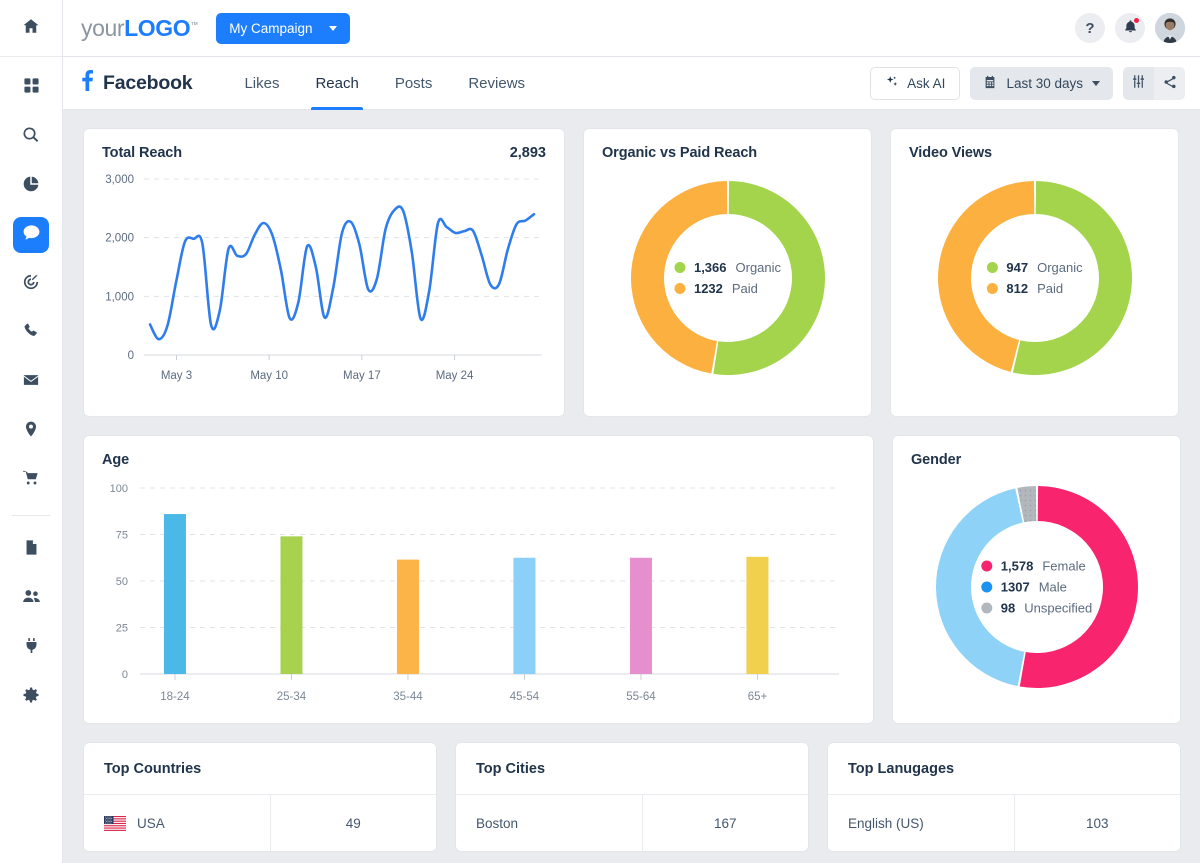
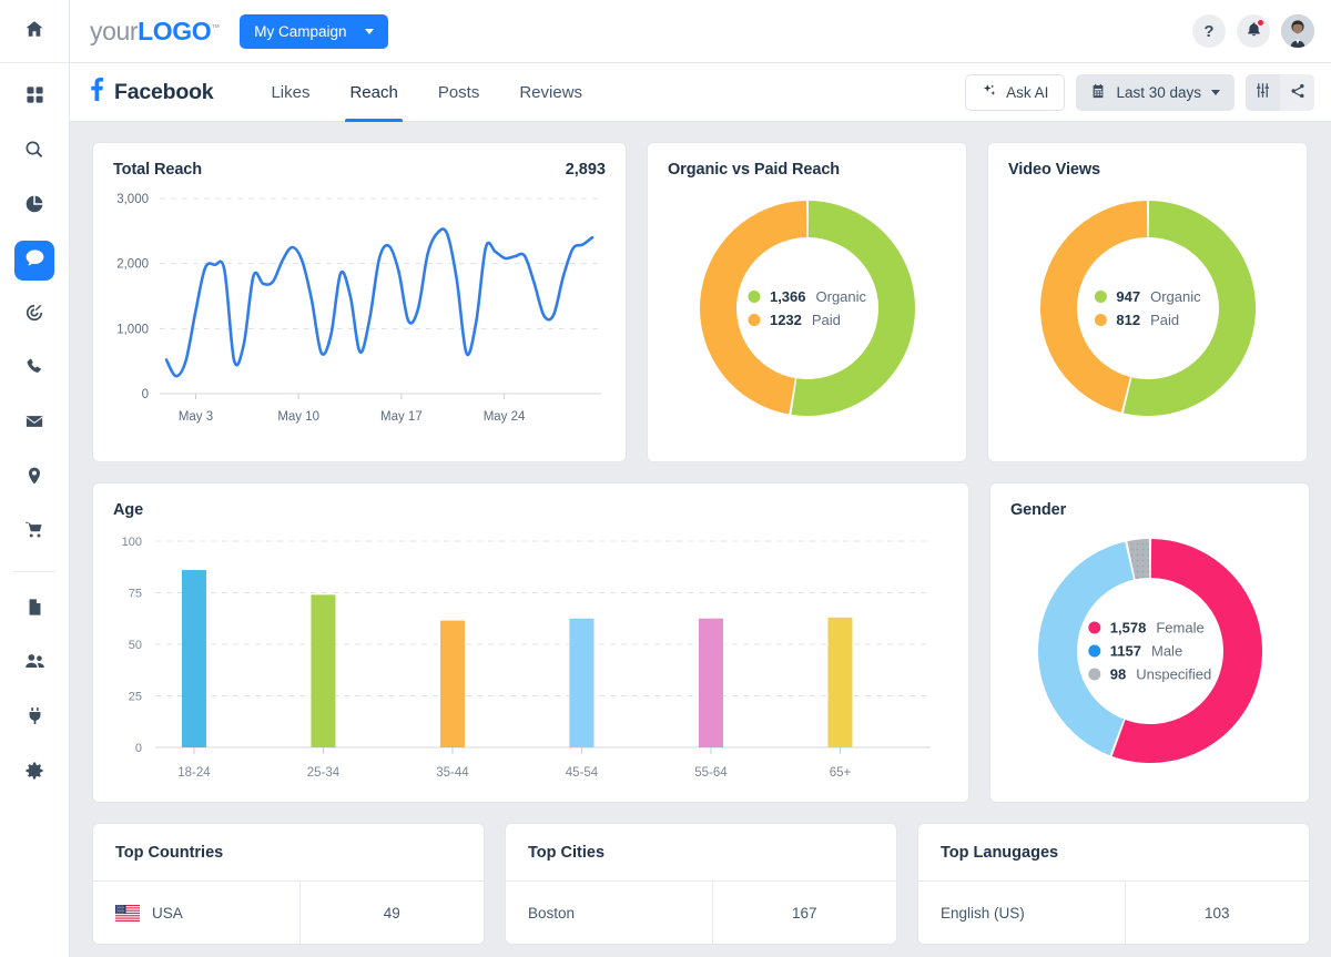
Gender/Male: 1307 -> 1157
